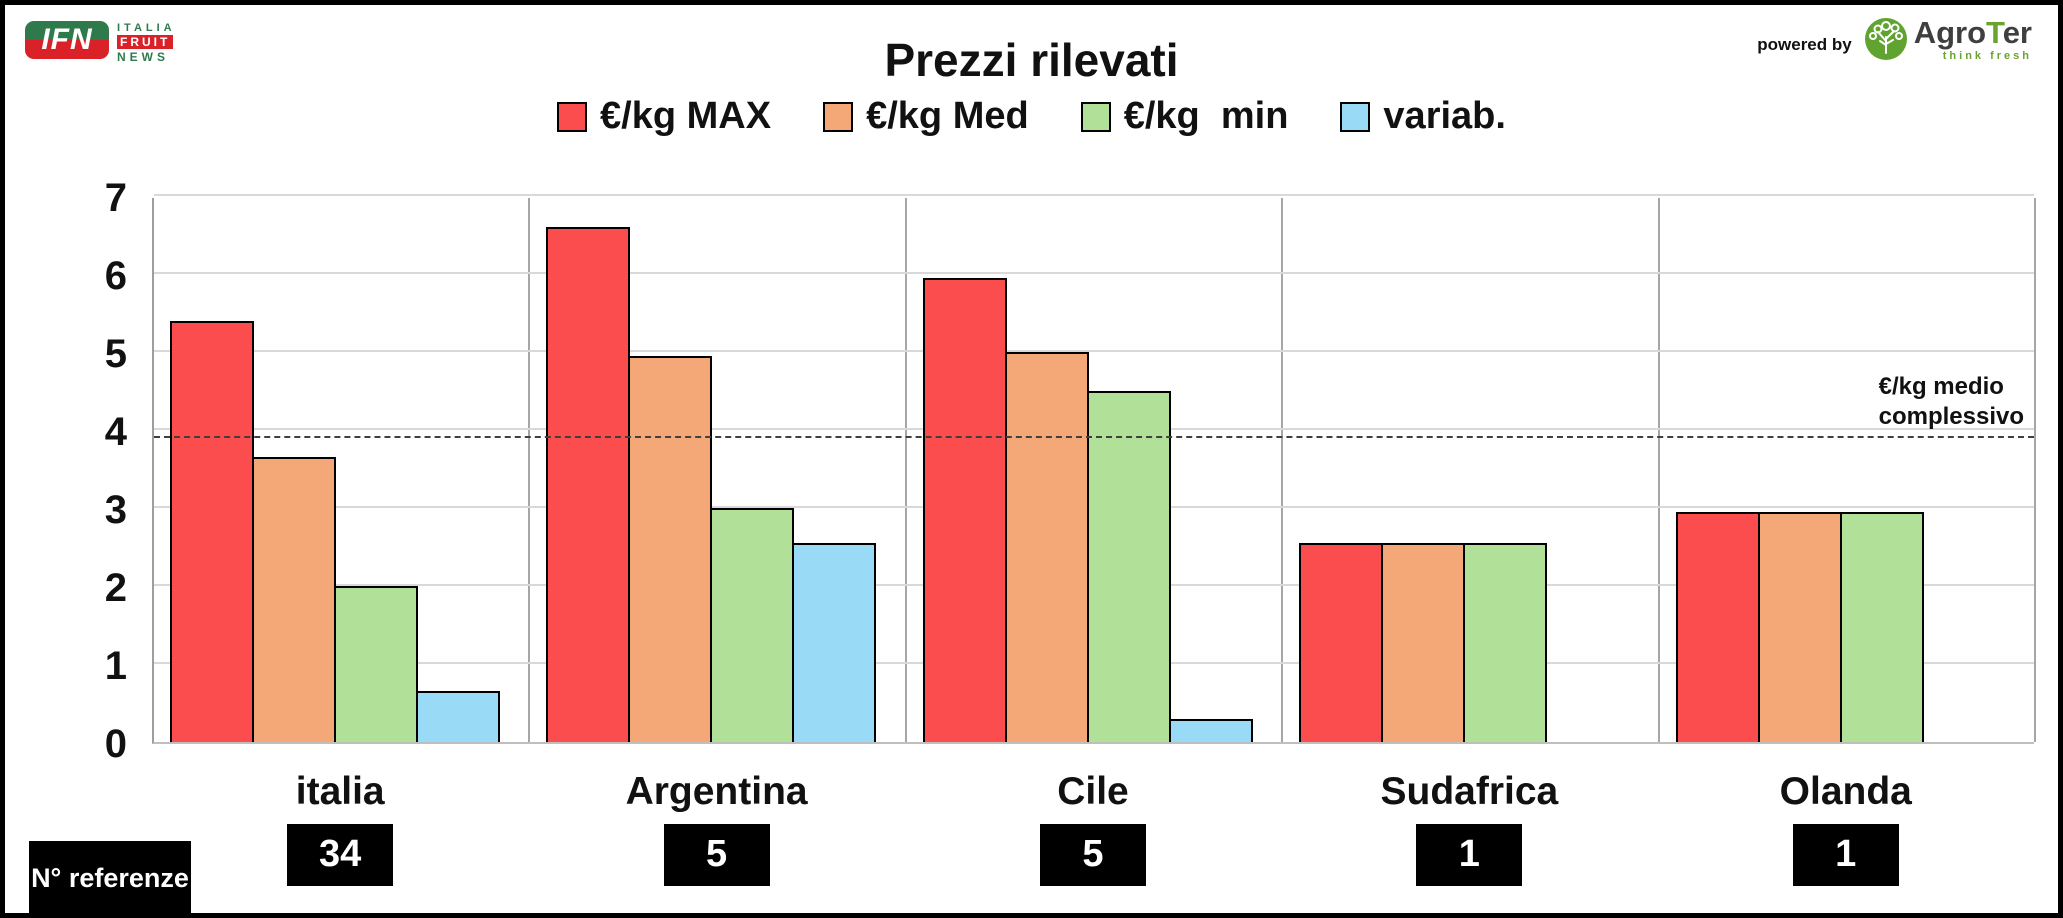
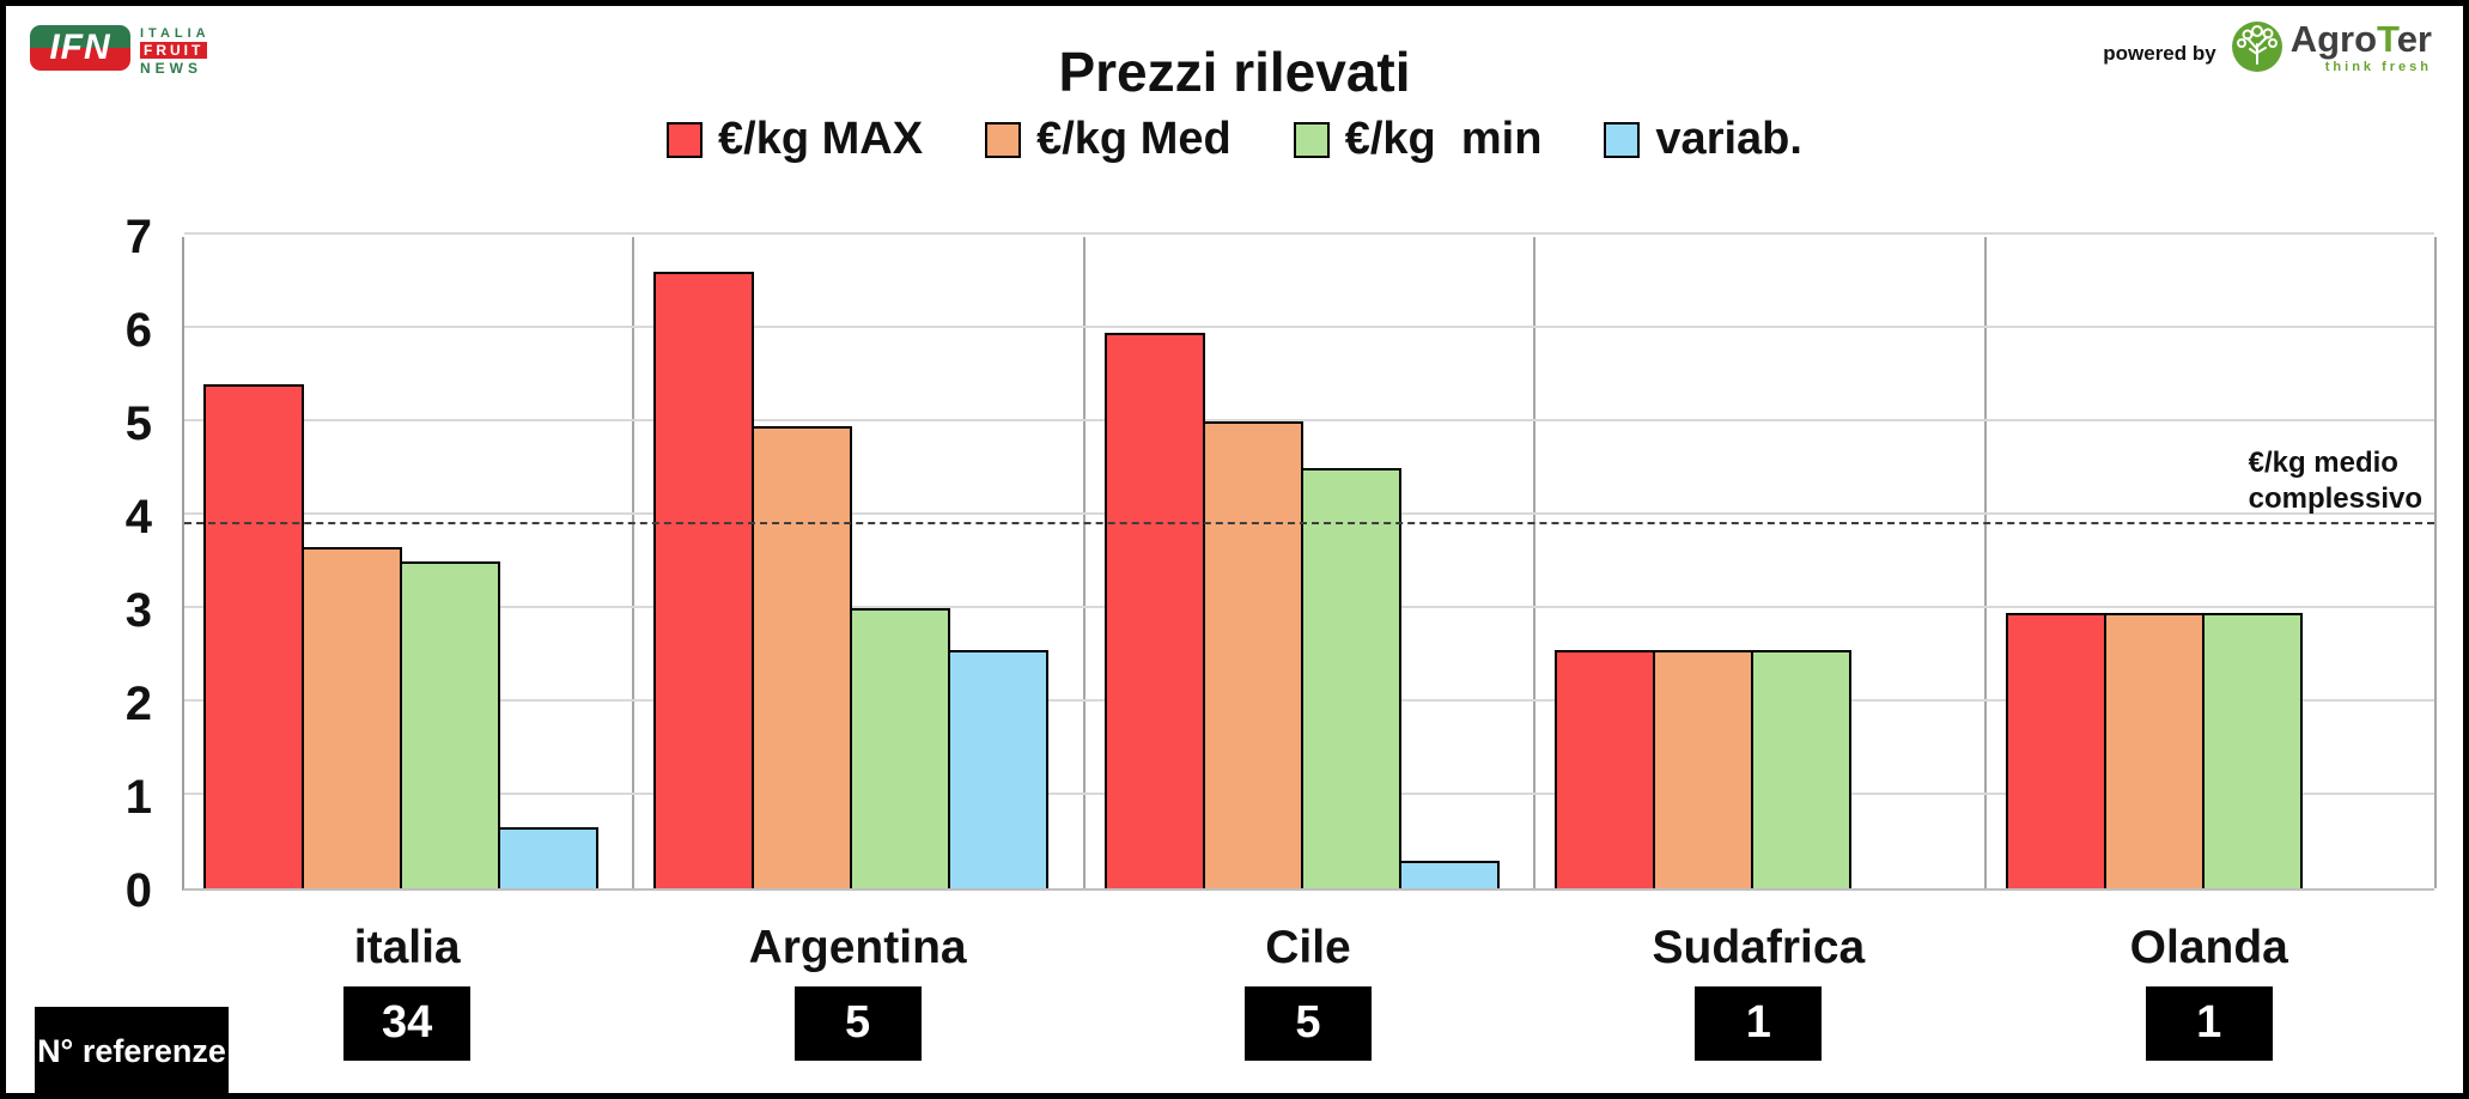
€/kg min/italia: 2.0 -> 3.5
